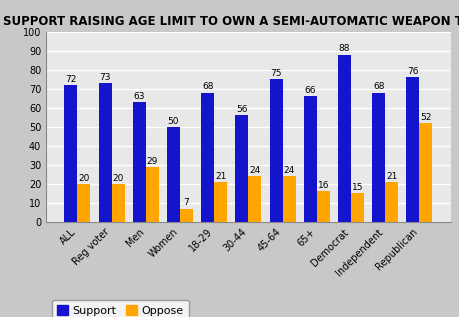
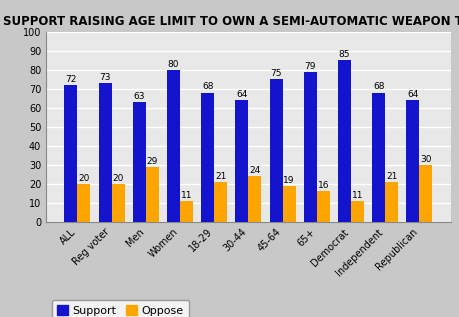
Support/Women: 50 -> 80
Oppose/Women: 7 -> 11
Support/30-44: 56 -> 64
Oppose/45-64: 24 -> 19
Support/65+: 66 -> 79
Support/Democrat: 88 -> 85
Oppose/Democrat: 15 -> 11
Support/Republican: 76 -> 64
Oppose/Republican: 52 -> 30
